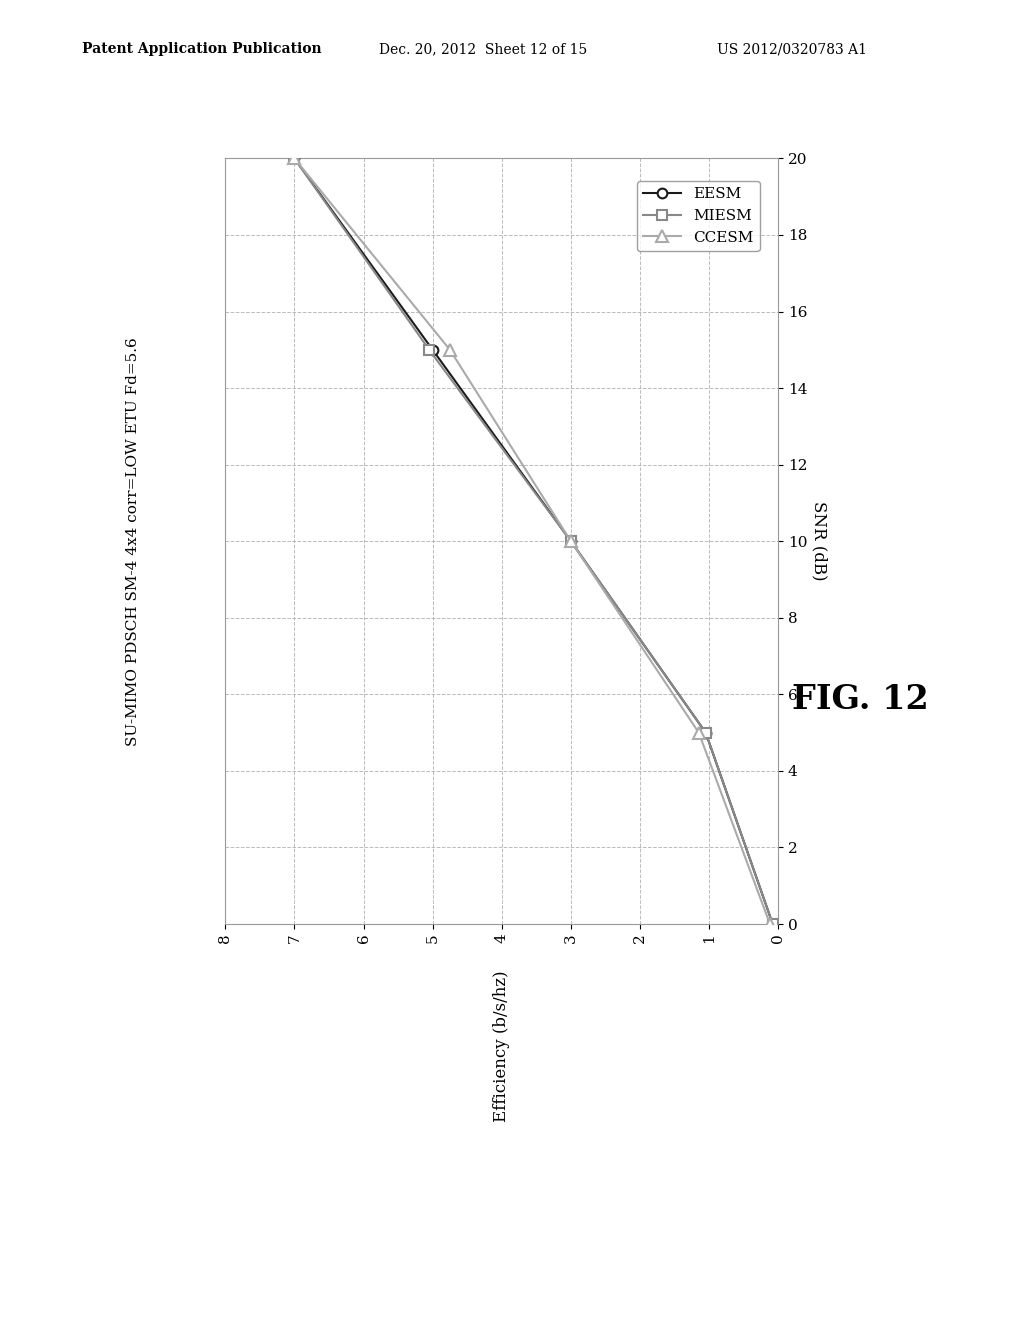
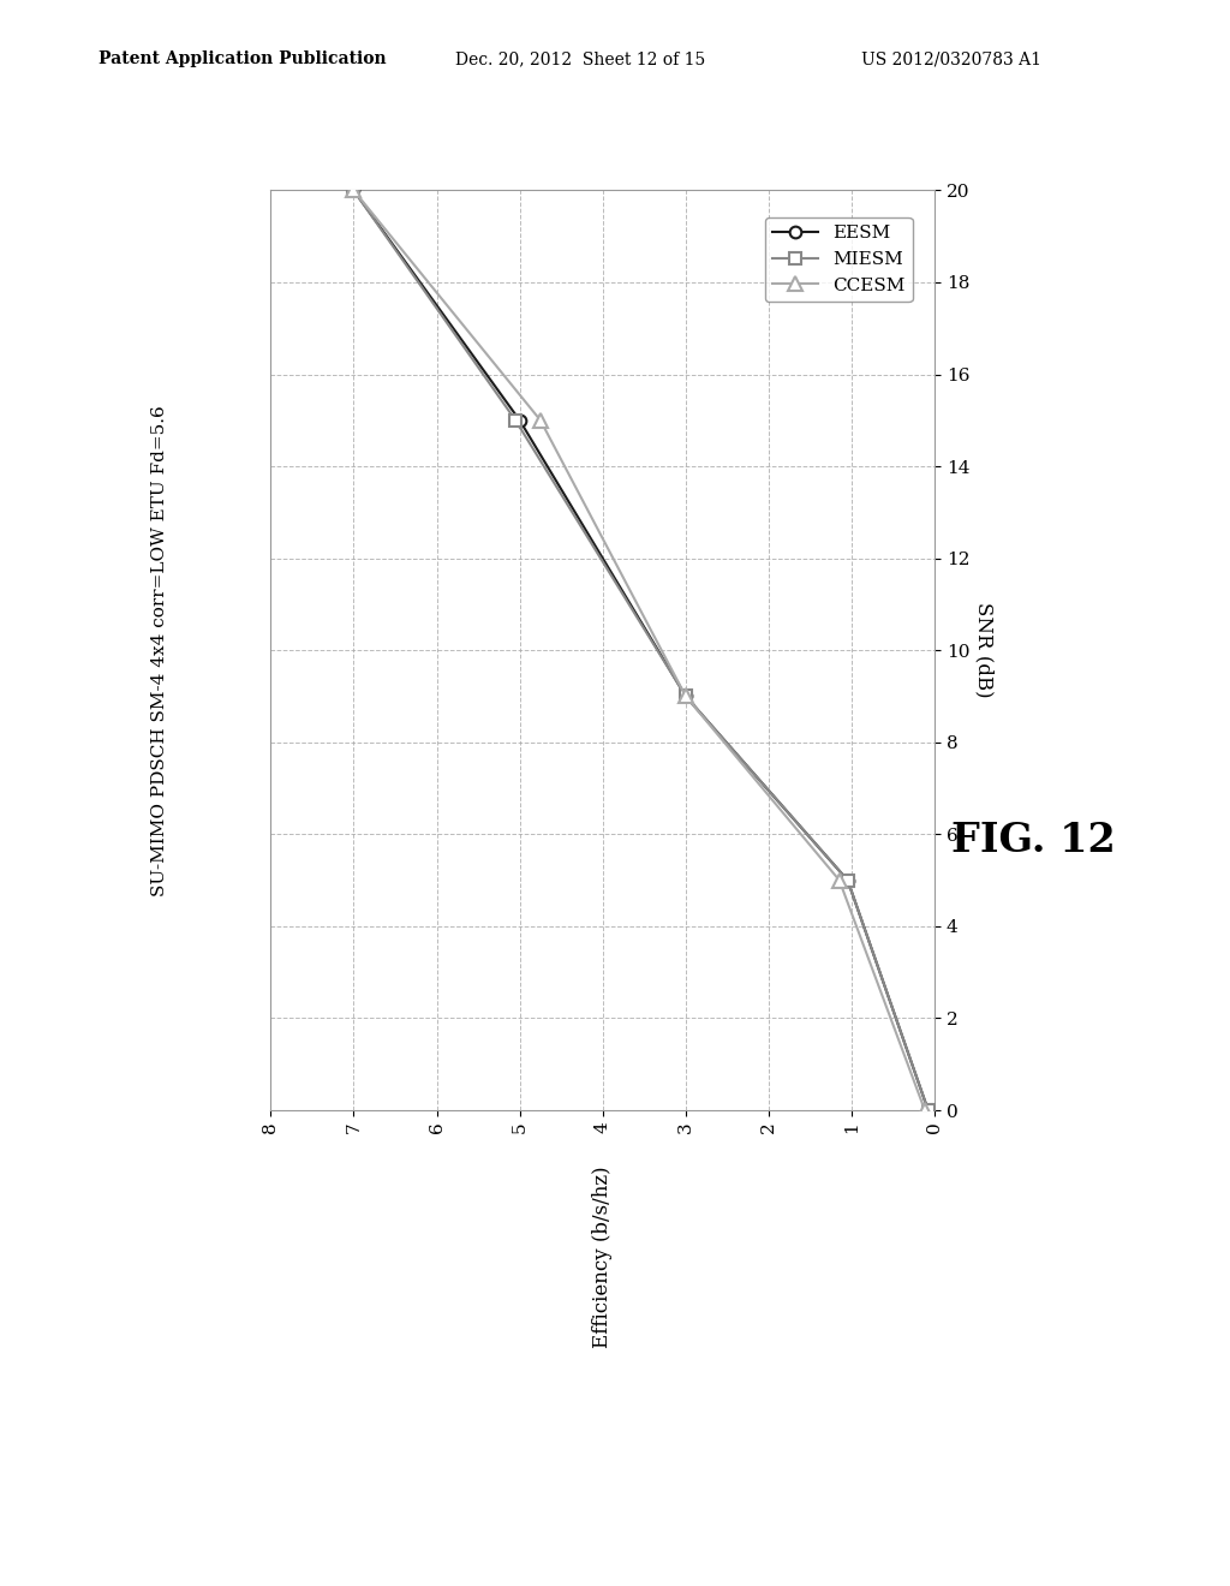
3: 10 -> 9
